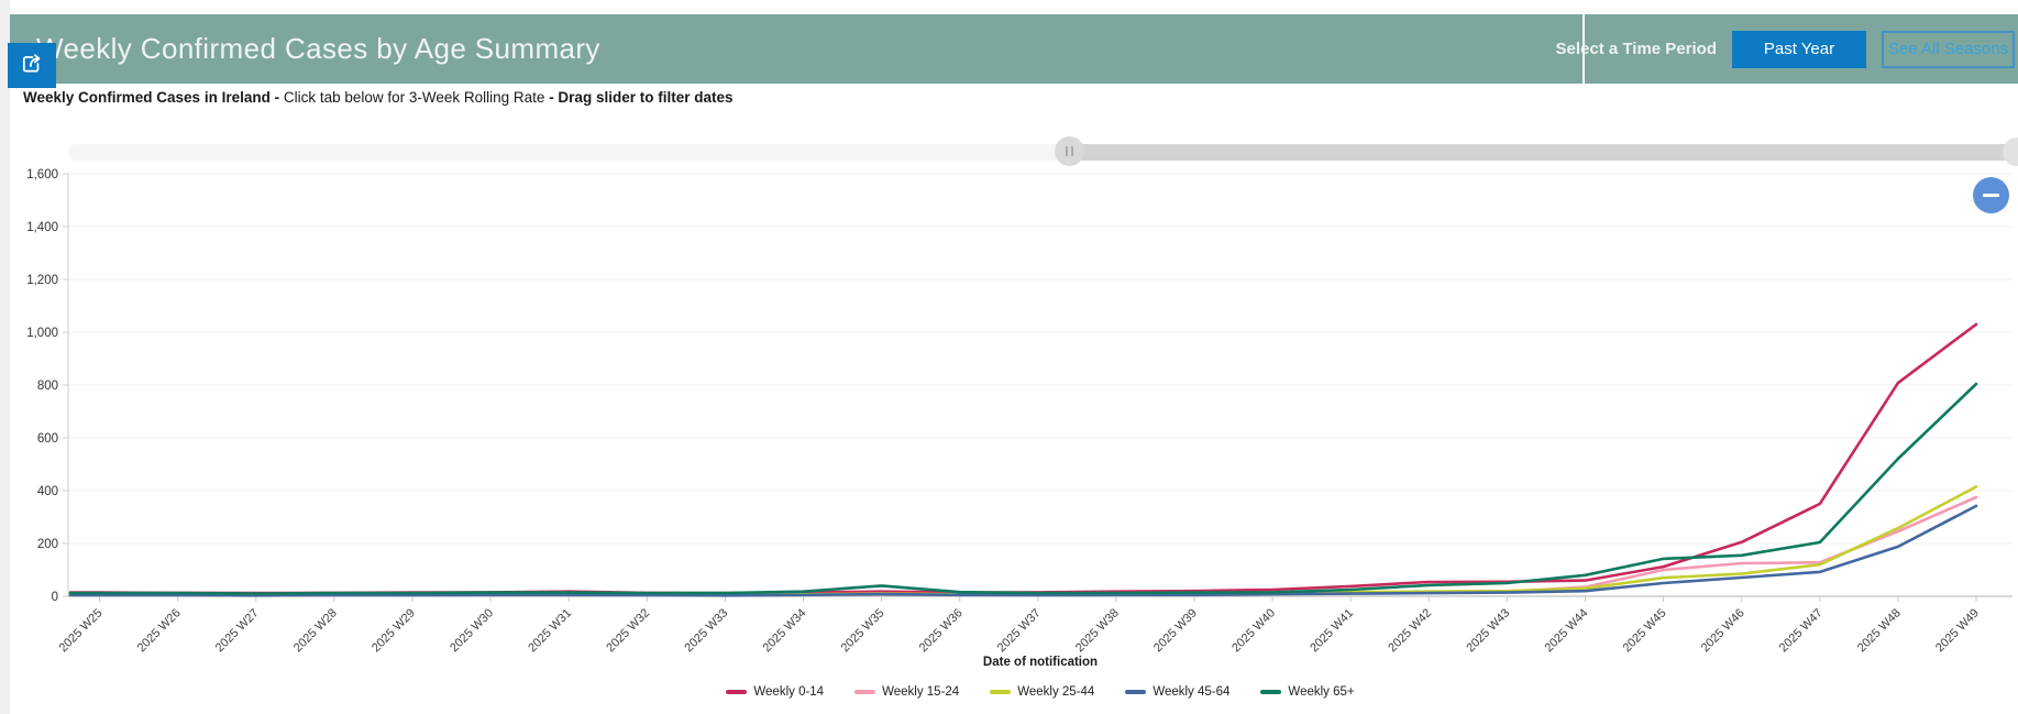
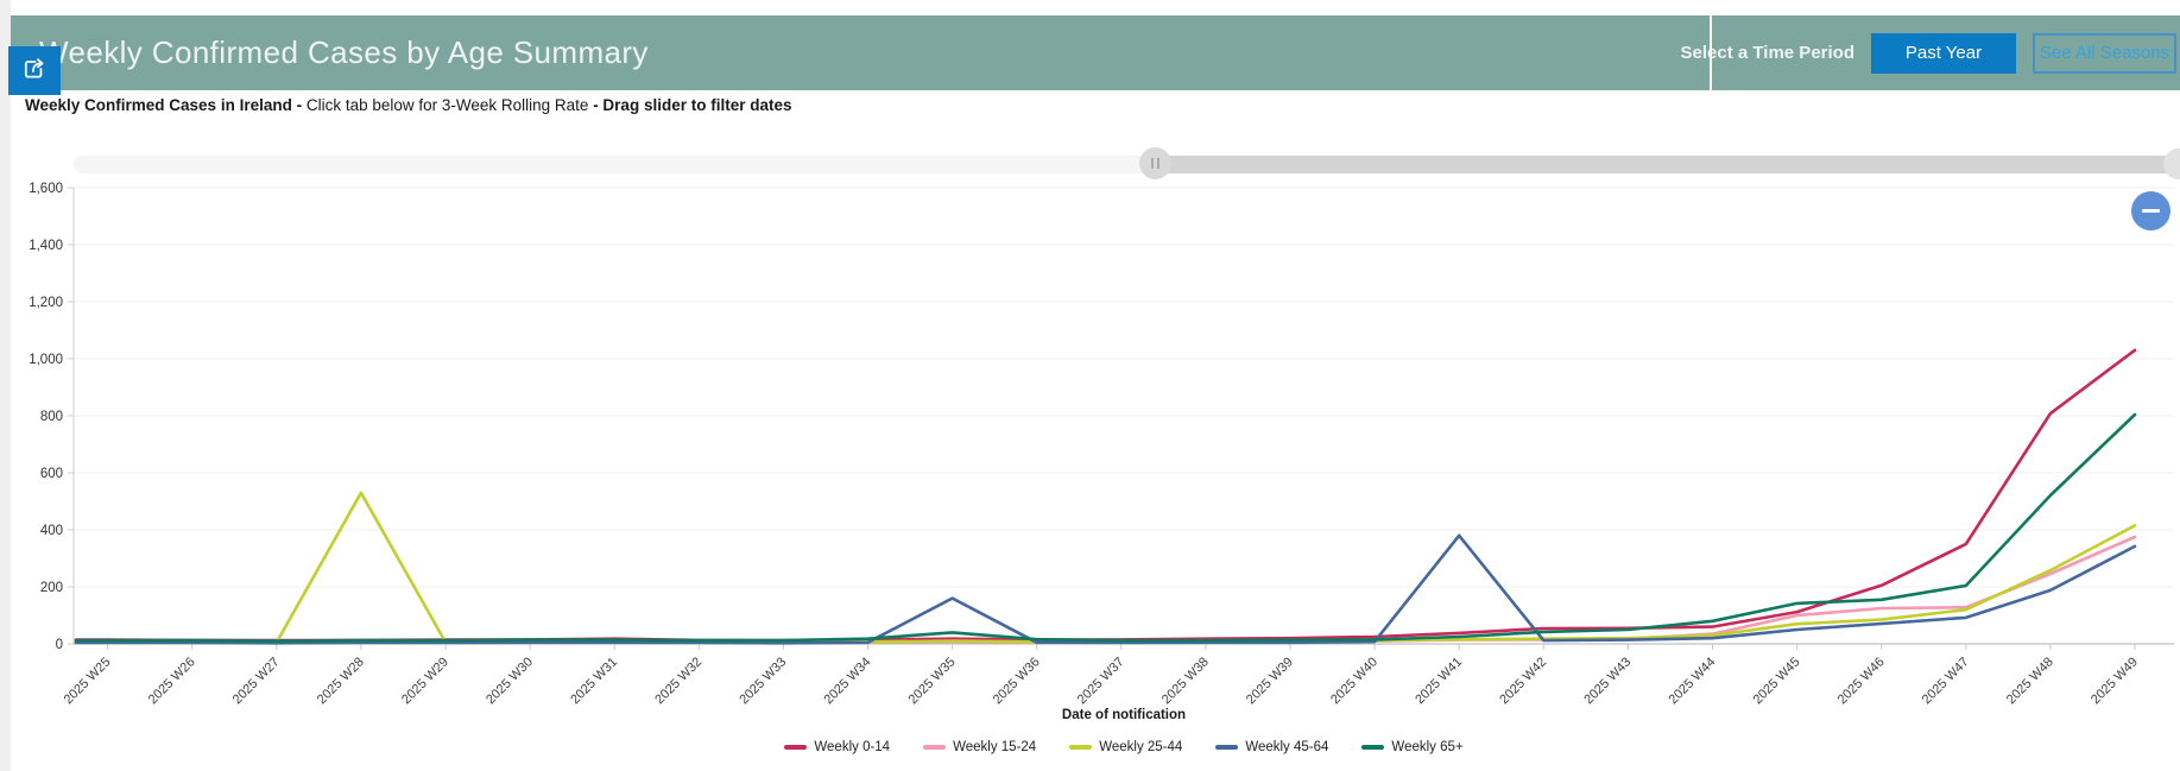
Weekly 25-44/2025 W28: 10 -> 530
Weekly 45-64/2025 W35: 10 -> 160
Weekly 45-64/2025 W41: 10 -> 380
